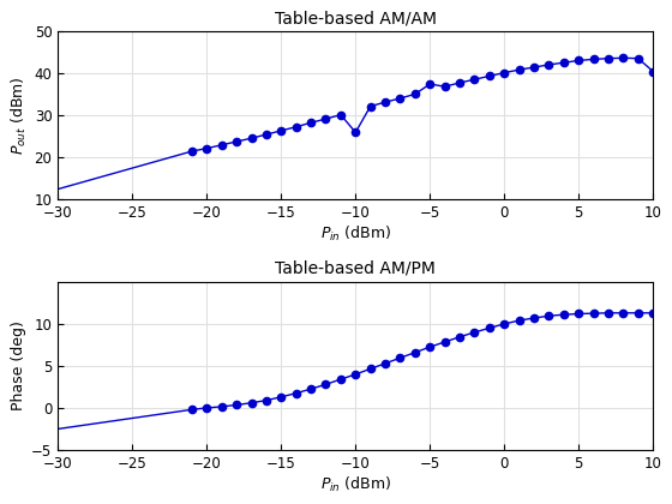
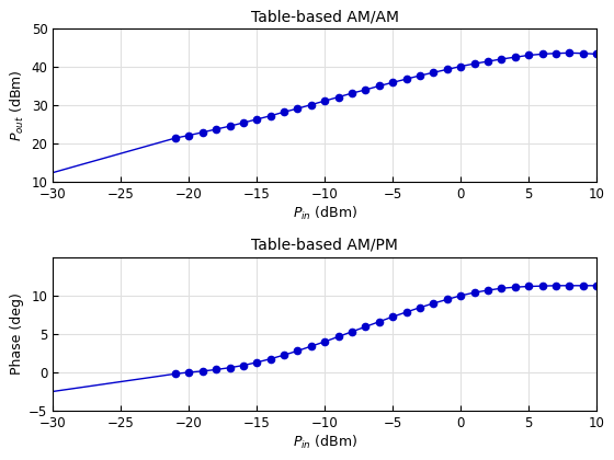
Table-based AM/AM/−10: 26.0 -> 31.2
Table-based AM/AM/−5: 37.5 -> 36.0
Table-based AM/AM/10: 40.5 -> 43.4
